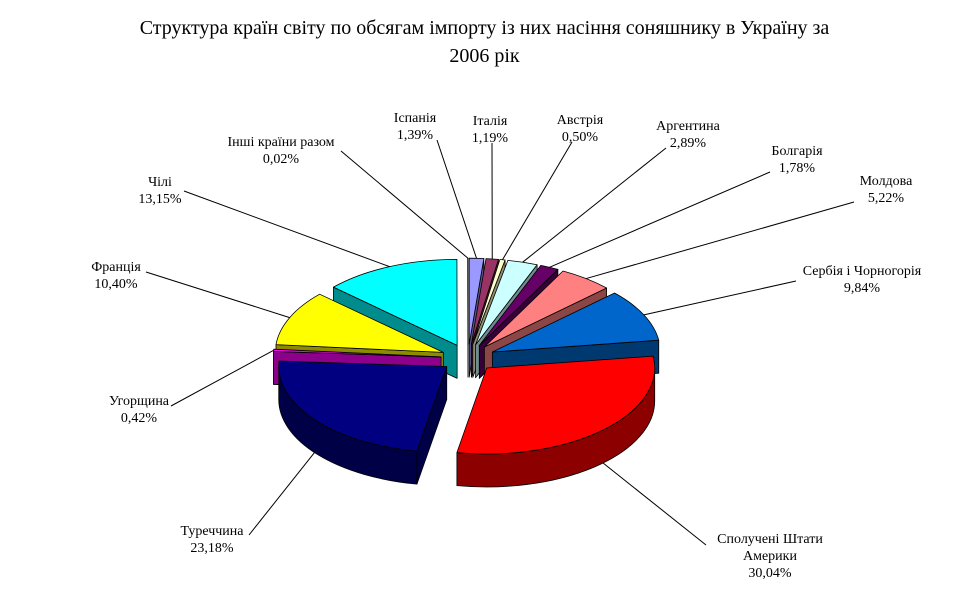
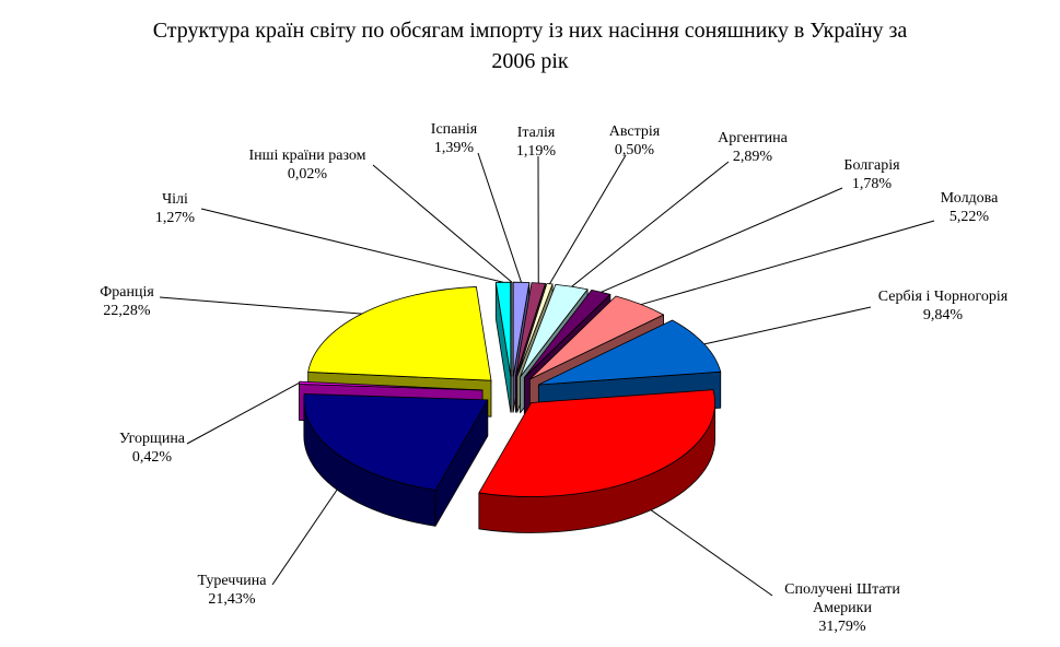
Сполучені Штати Америки: 30,04% -> 31,79%
Туреччина: 23,18% -> 21,43%
Франція: 10,40% -> 22,28%
Чілі: 13,15% -> 1,27%
